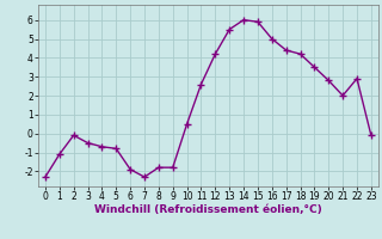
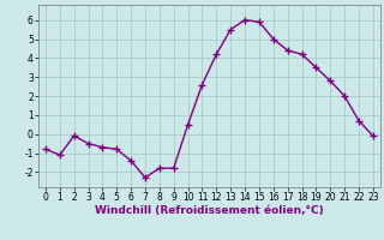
0: -2.3 -> -0.8
6: -1.9 -> -1.4
22: 2.9 -> 0.7
